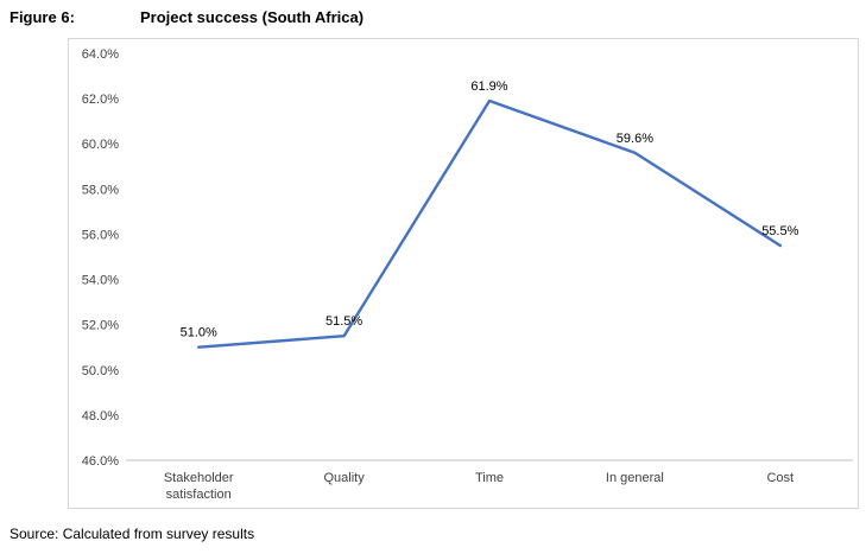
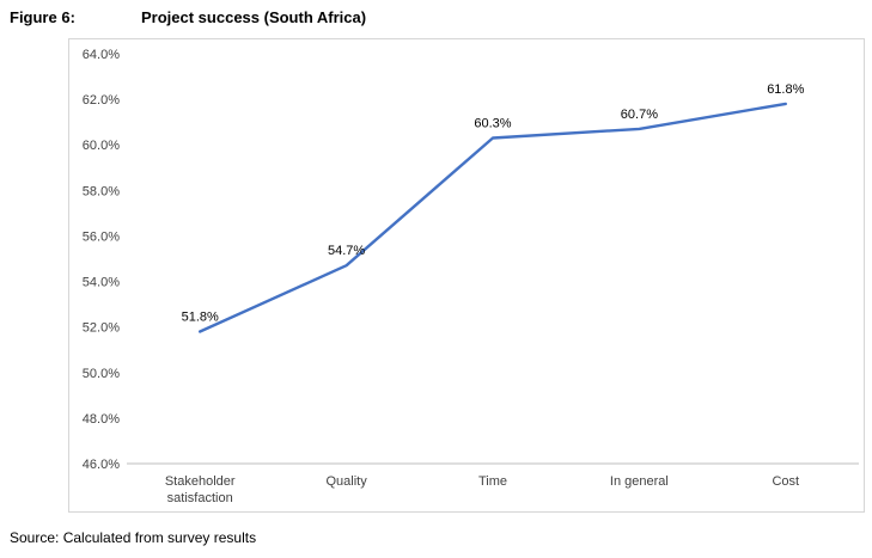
Stakeholder satisfaction: 51.0% -> 51.8%
Quality: 51.5% -> 54.7%
Time: 61.9% -> 60.3%
In general: 59.6% -> 60.7%
Cost: 55.5% -> 61.8%
